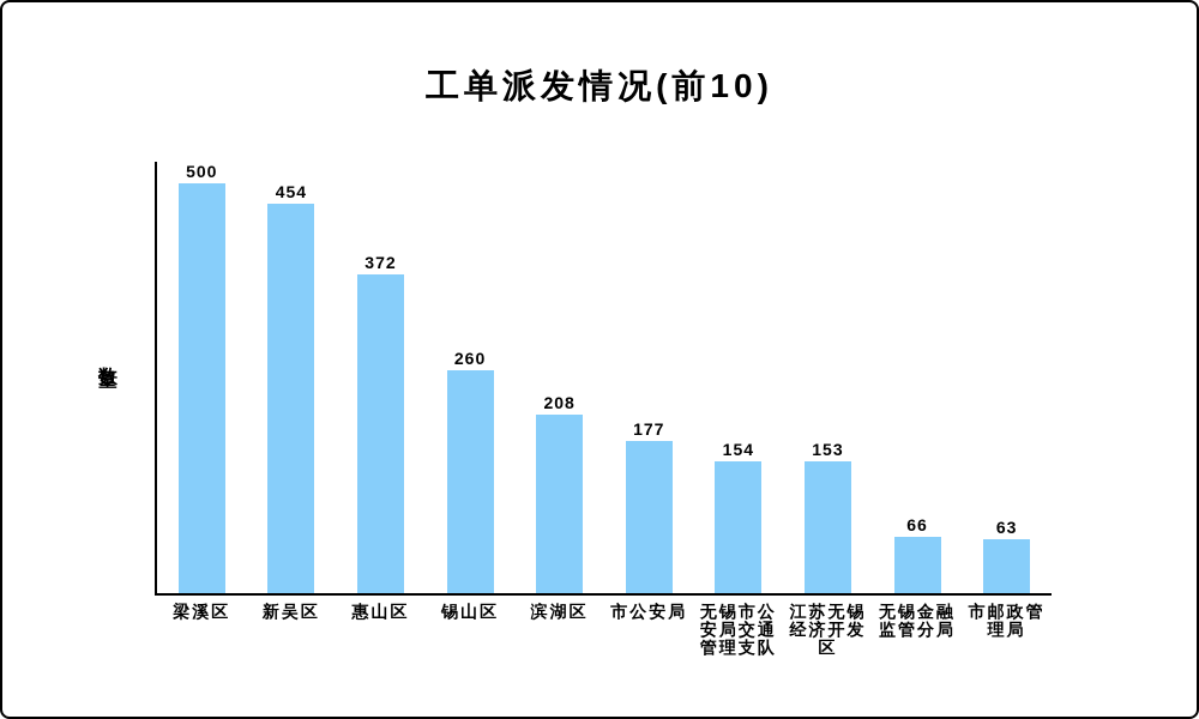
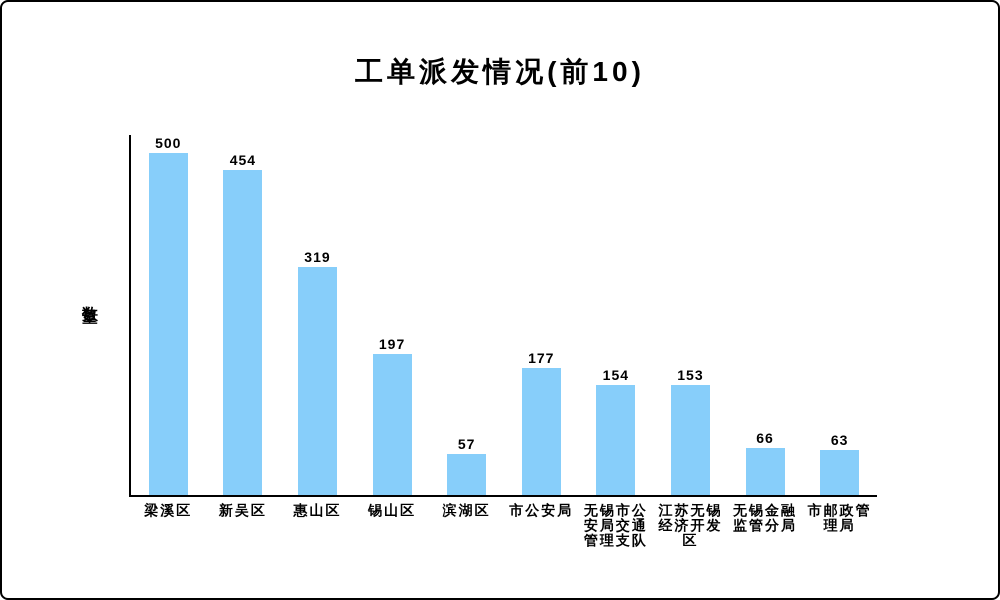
惠山区: 372 -> 319
锡山区: 260 -> 197
滨湖区: 208 -> 57
